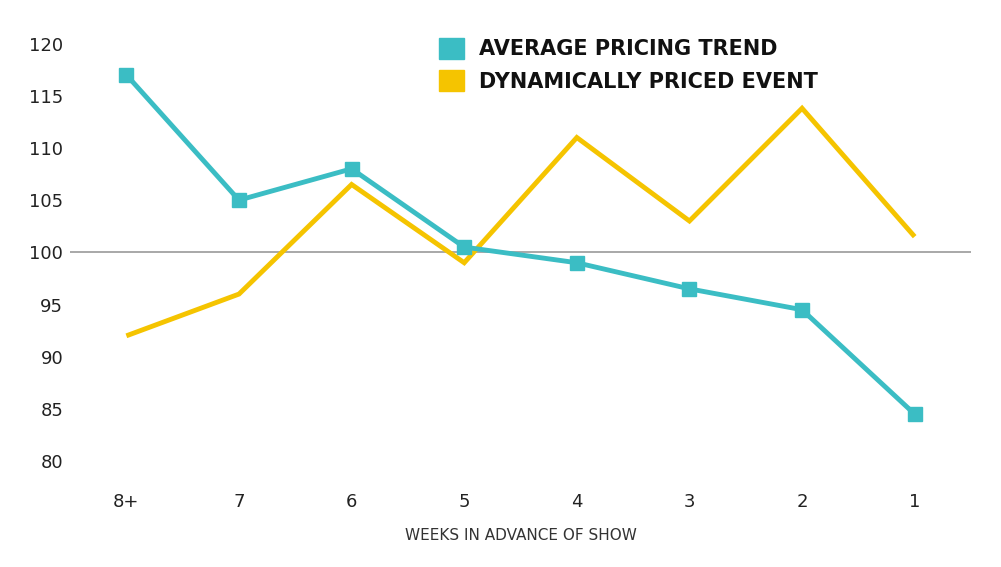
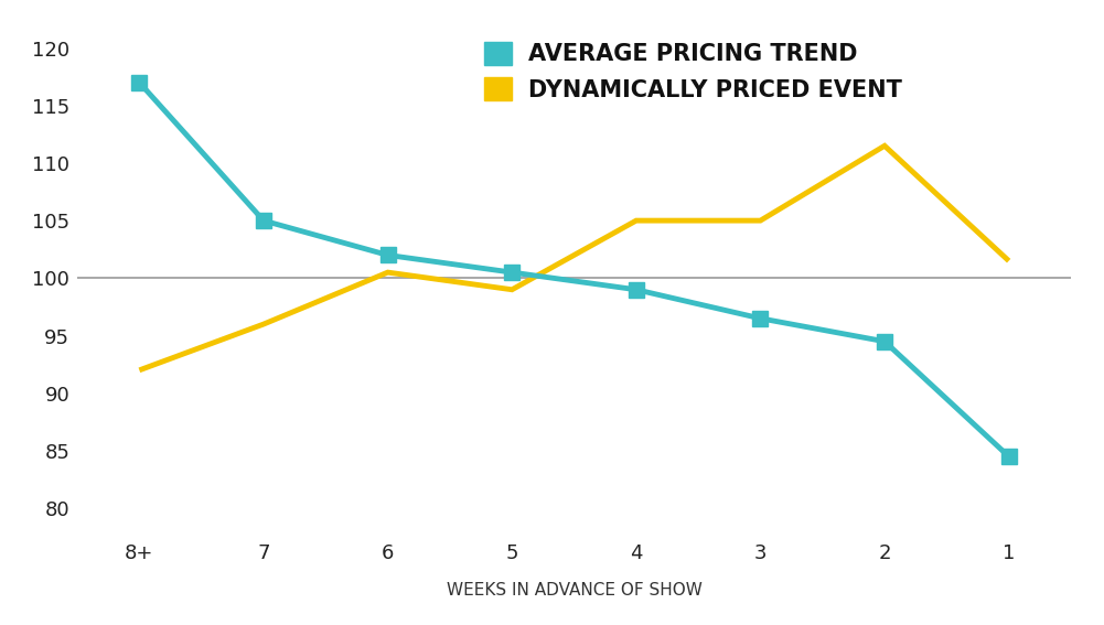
AVERAGE PRICING TREND/6: 108.0 -> 102.0
DYNAMICALLY PRICED EVENT/6: 106.5 -> 100.5
DYNAMICALLY PRICED EVENT/4: 111.0 -> 105.0
DYNAMICALLY PRICED EVENT/3: 103.0 -> 105.0
DYNAMICALLY PRICED EVENT/2: 113.8 -> 111.5
